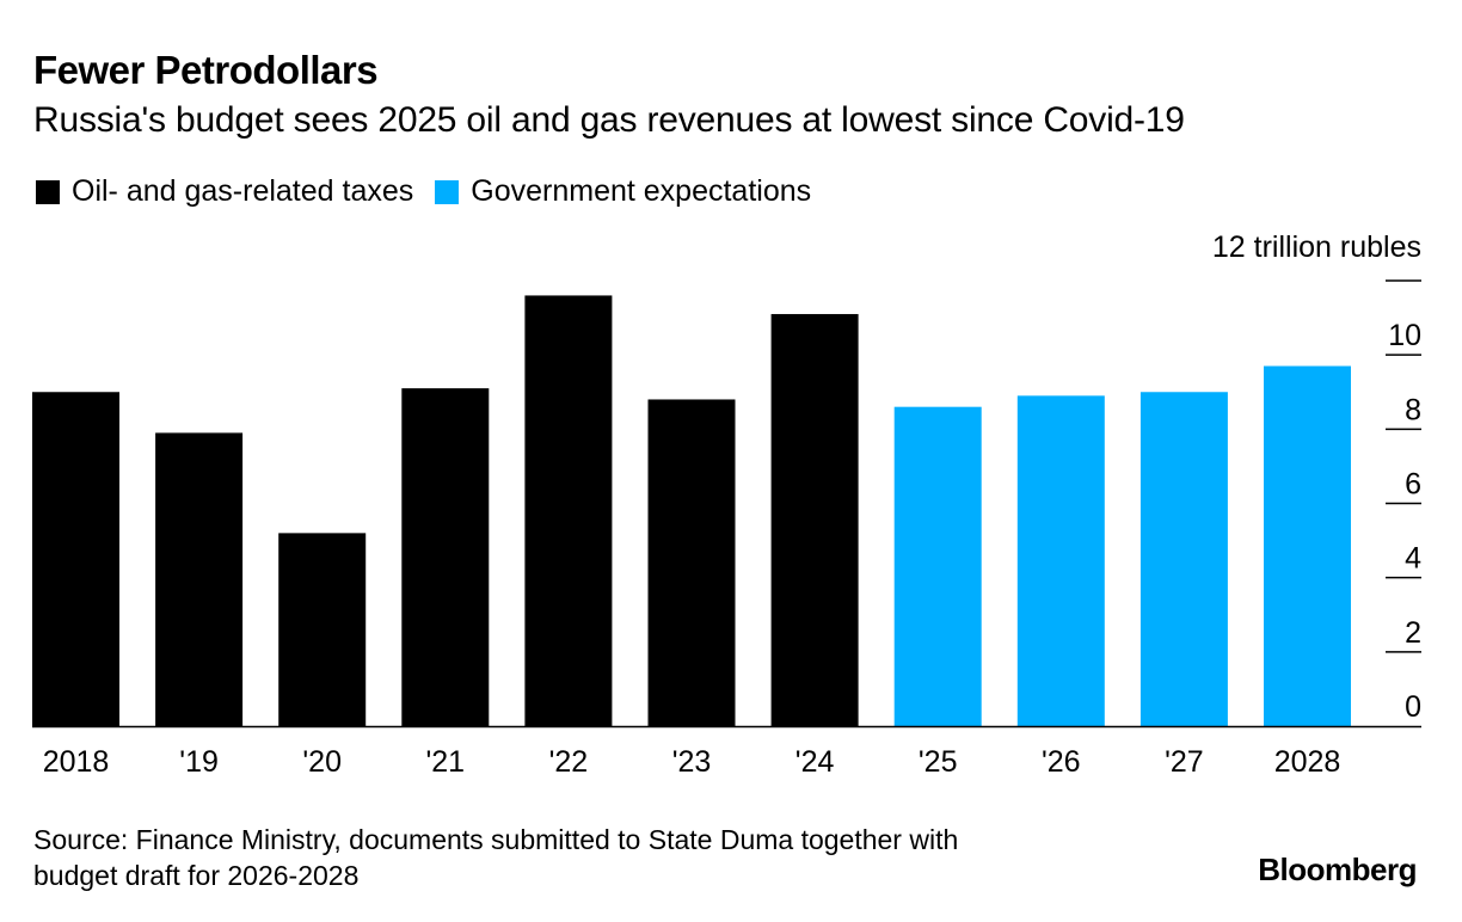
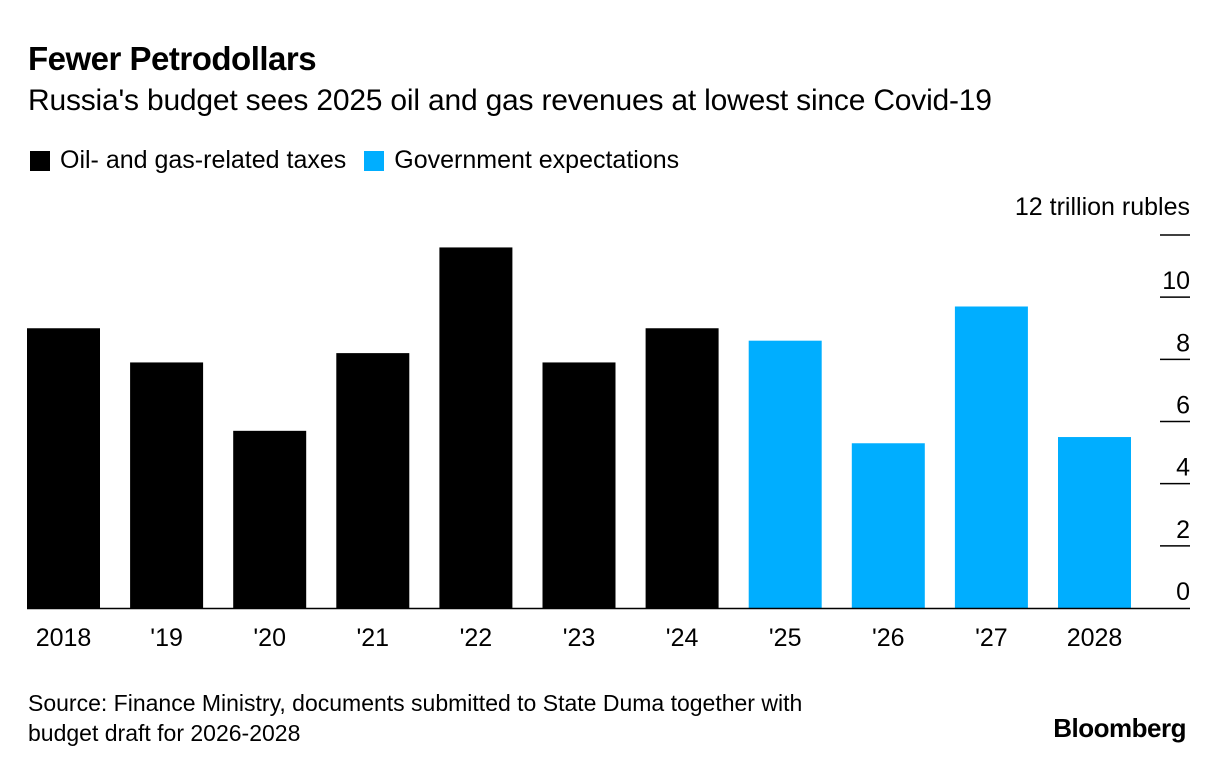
'20: 5.2 -> 5.7
'21: 9.1 -> 8.2
'23: 8.8 -> 7.9
'24: 11.1 -> 9.0
'26: 8.9 -> 5.3
'27: 9.0 -> 9.7
2028: 9.7 -> 5.5
